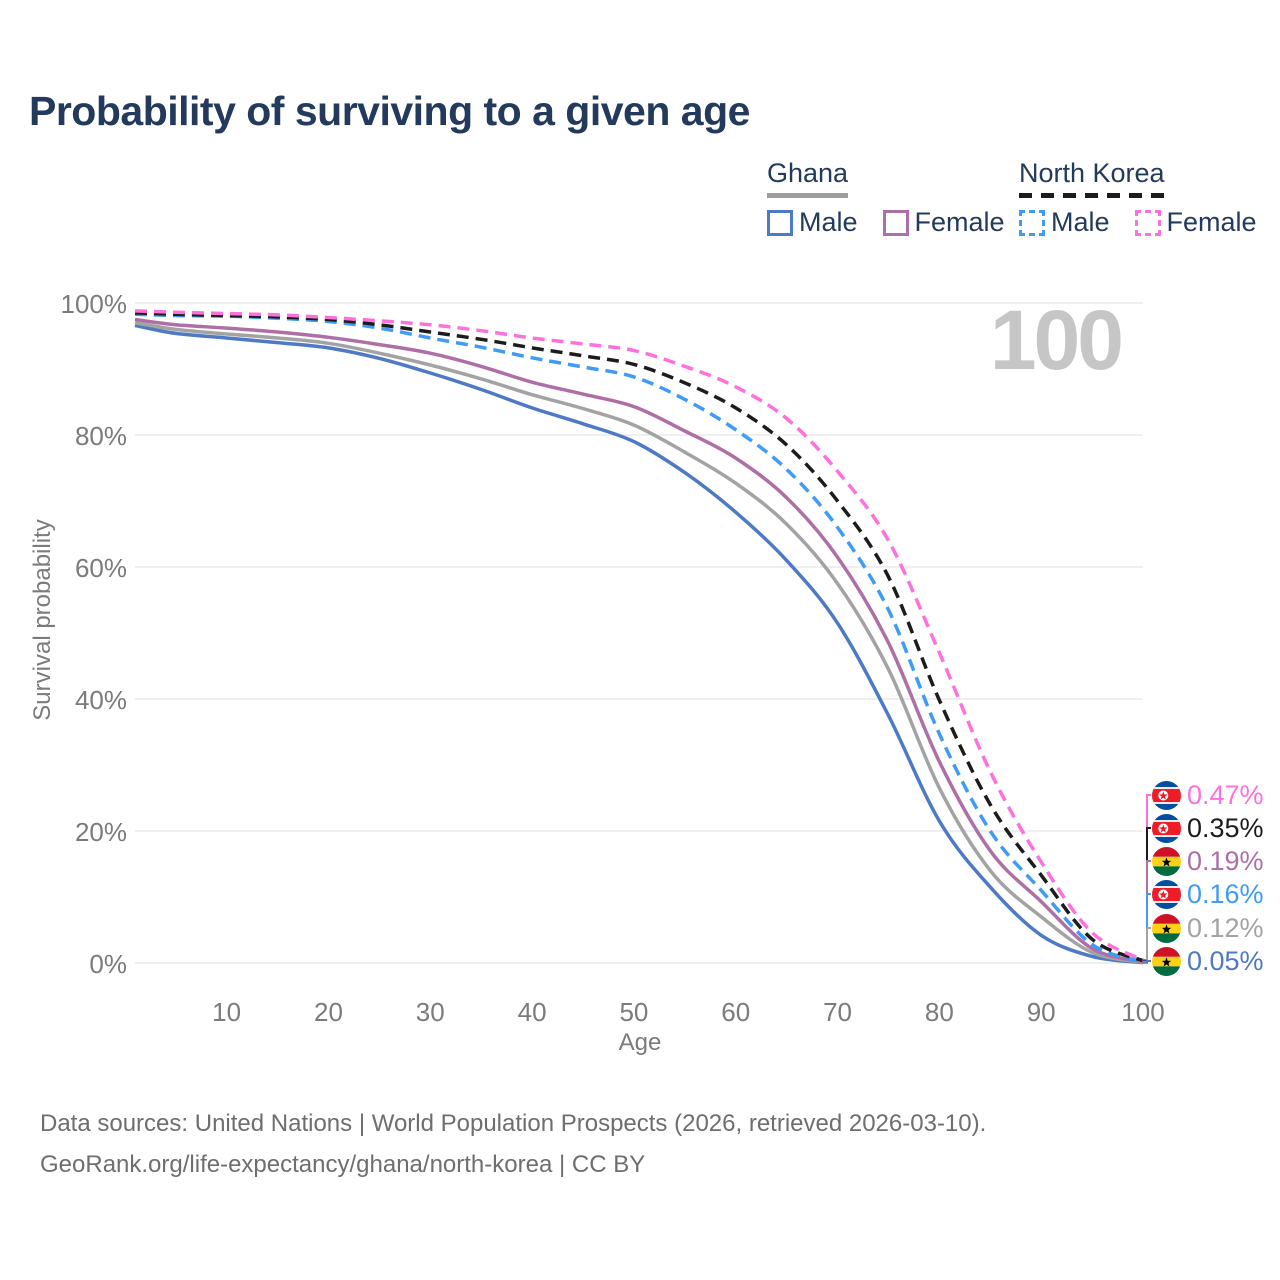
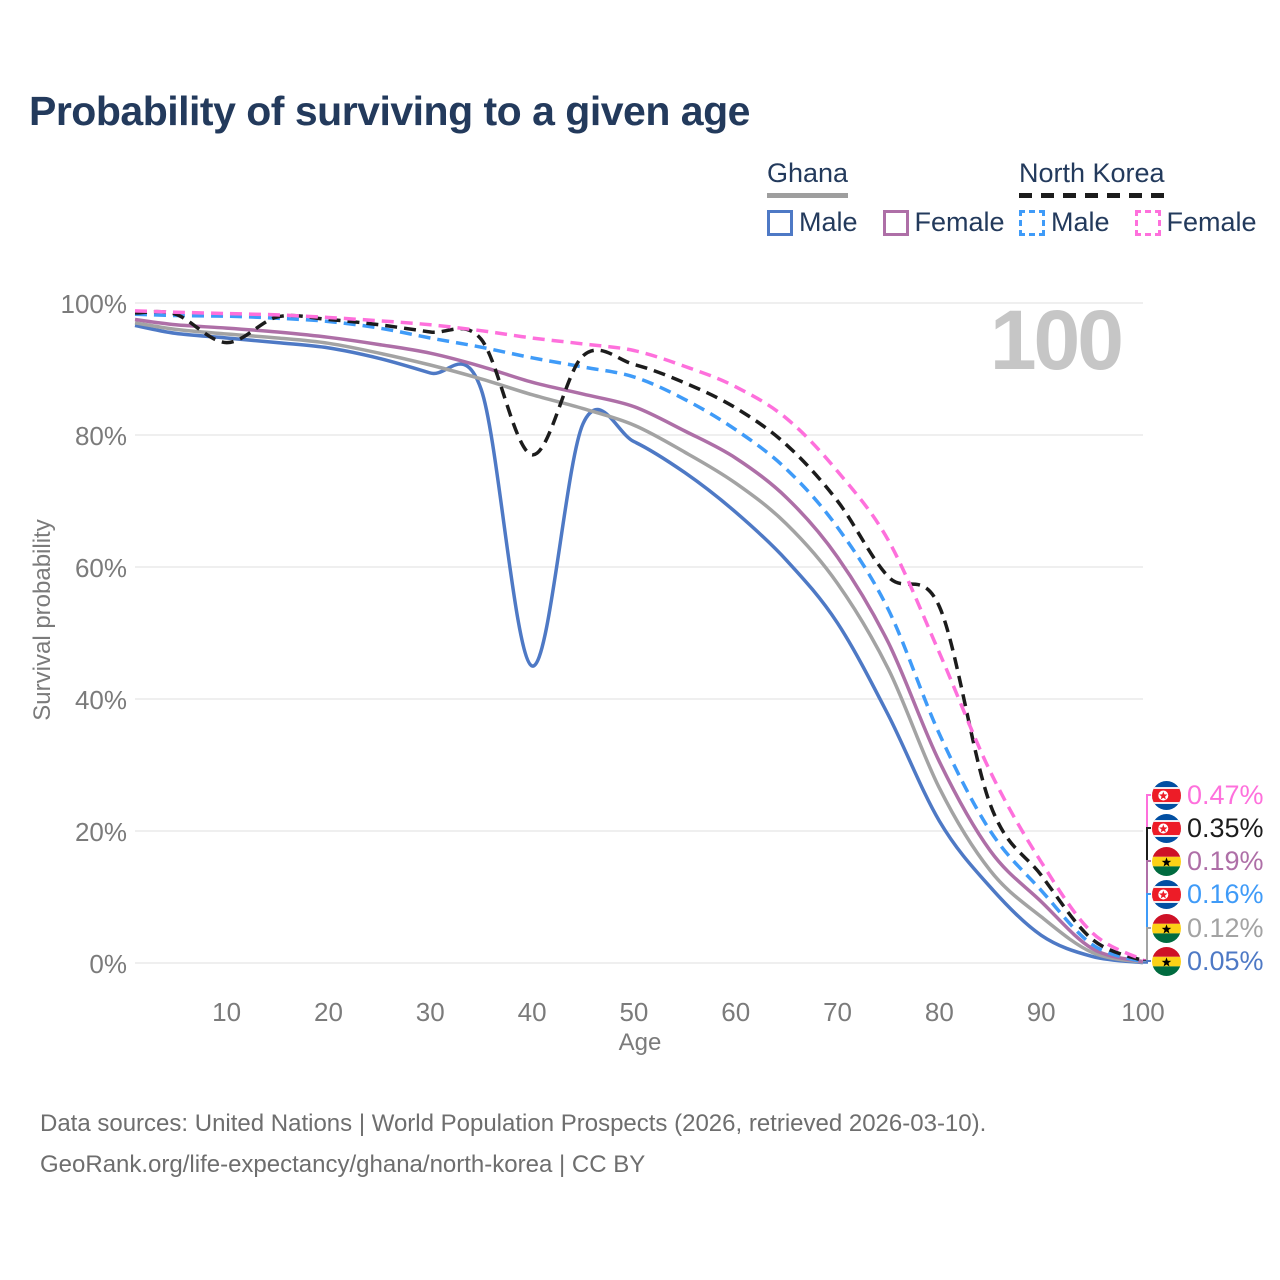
North Korea/10: 98% -> 94%
Ghana Male/40: 84% -> 45%
North Korea/40: 93% -> 77%
North Korea/80: 40% -> 54%
